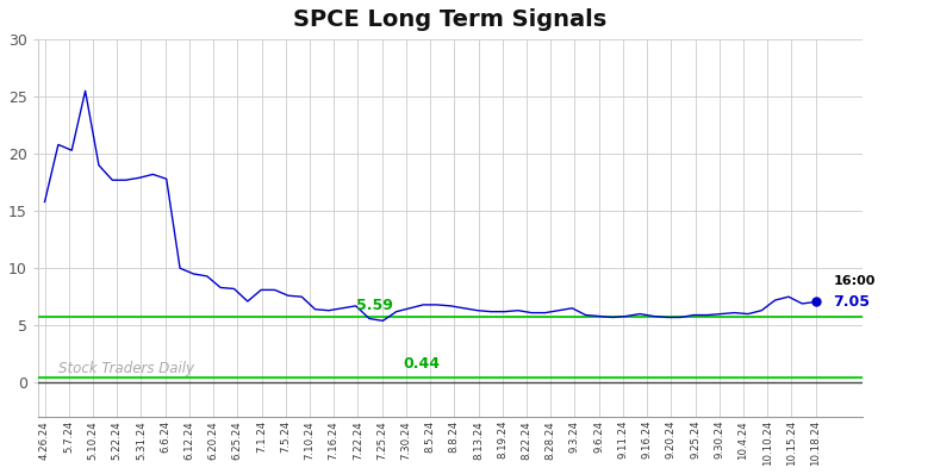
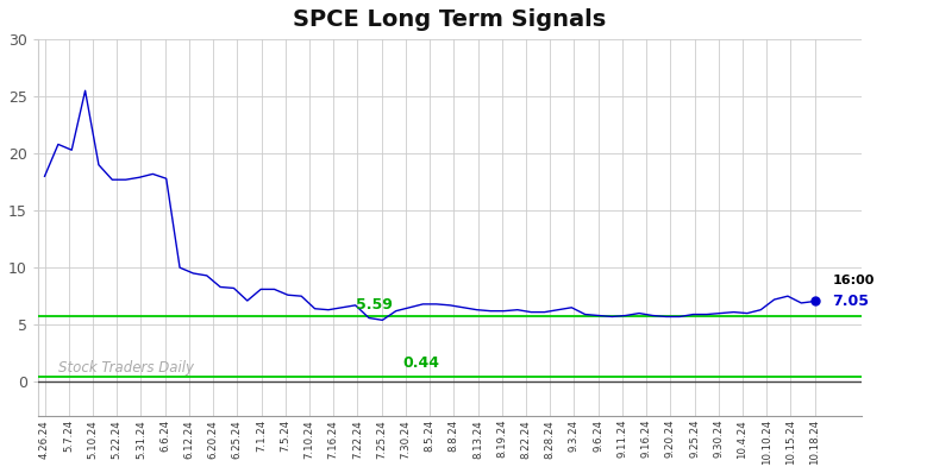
4.26.24: 15.8 -> 18.0
